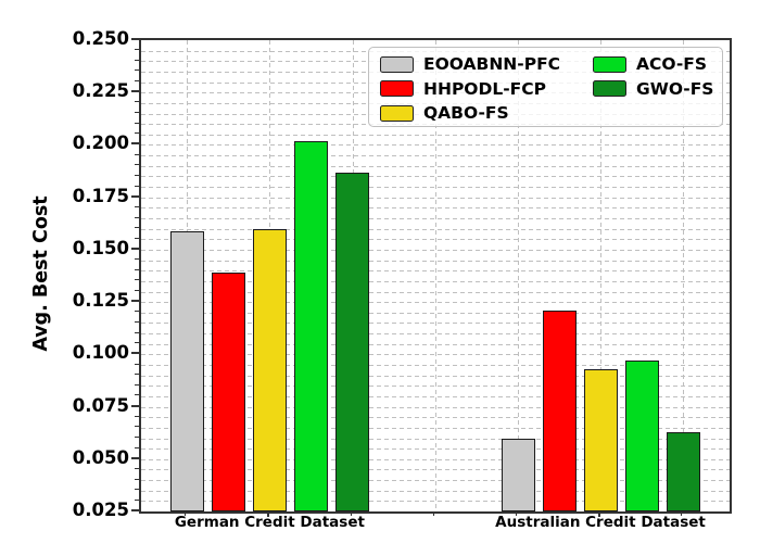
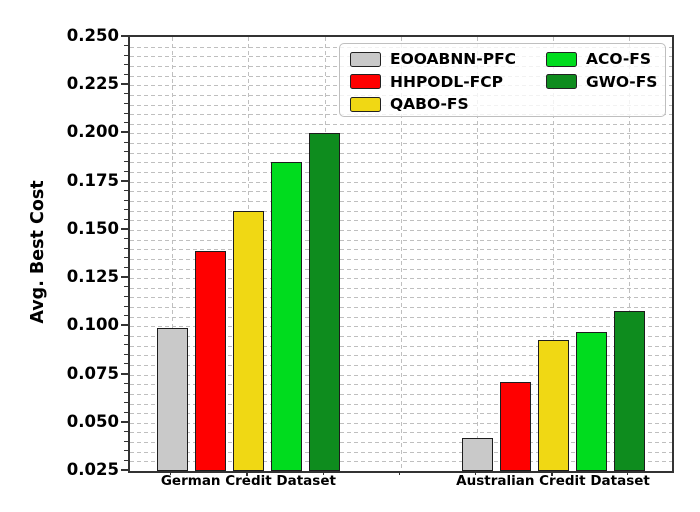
EOOABNN-PFC/German Credit Dataset: 0.159 -> 0.099
ACO-FS/German Credit Dataset: 0.202 -> 0.185
GWO-FS/German Credit Dataset: 0.187 -> 0.200
EOOABNN-PFC/Australian Credit Dataset: 0.060 -> 0.042
HHPODL-FCP/Australian Credit Dataset: 0.121 -> 0.071
GWO-FS/Australian Credit Dataset: 0.063 -> 0.108
